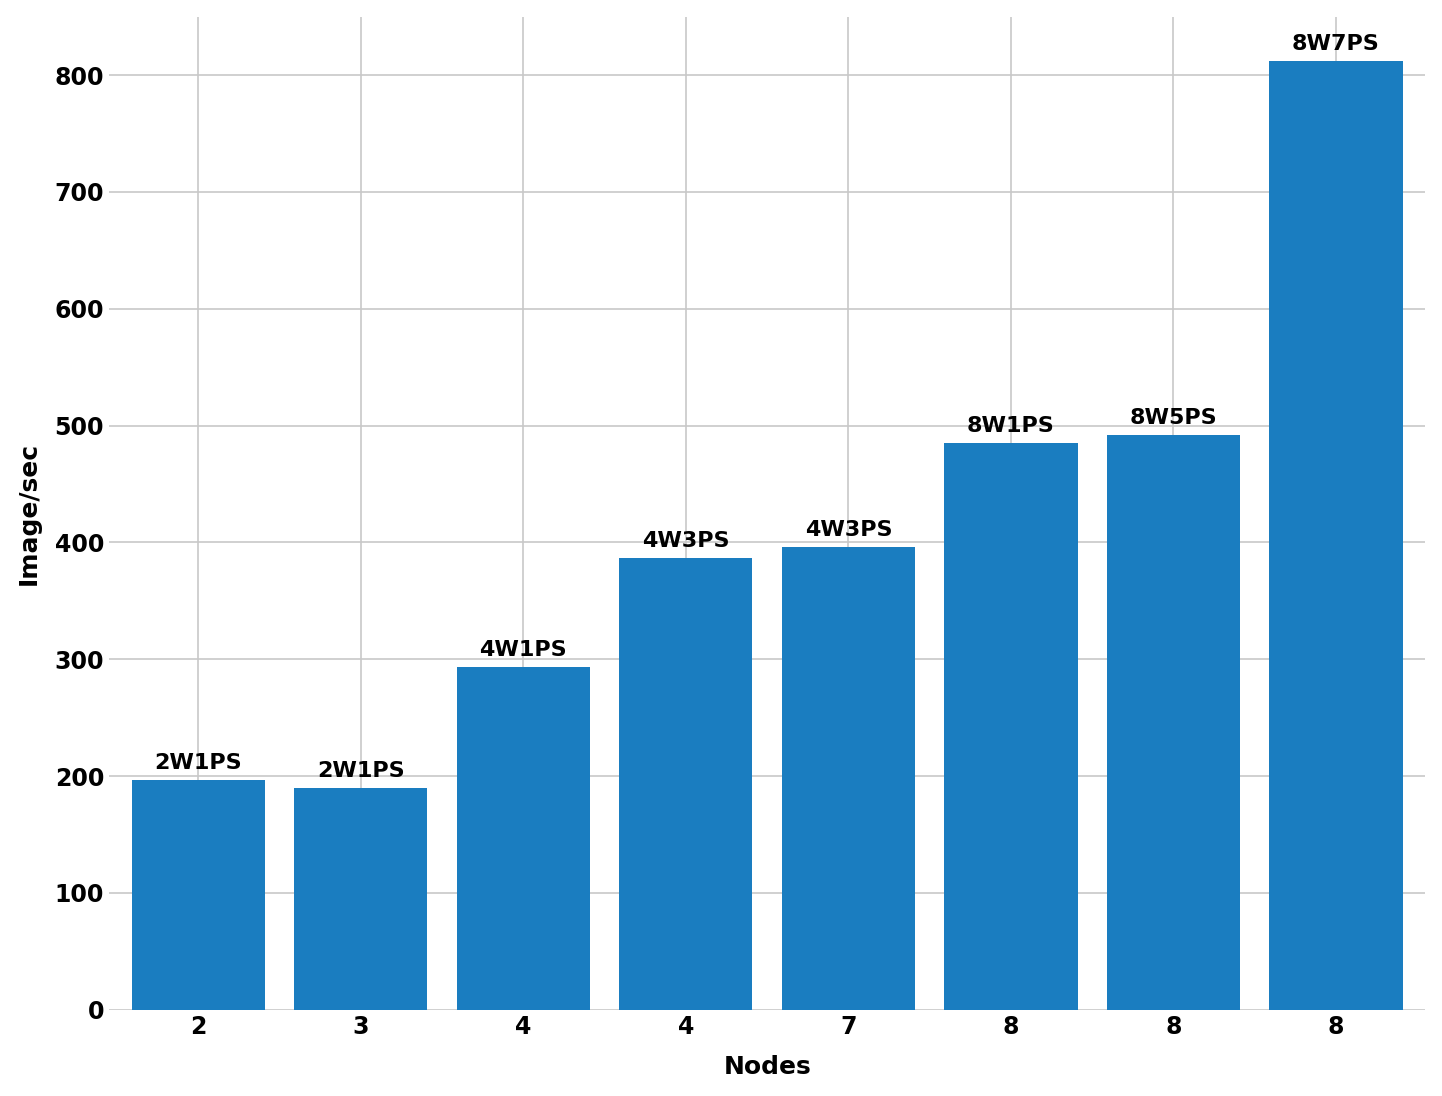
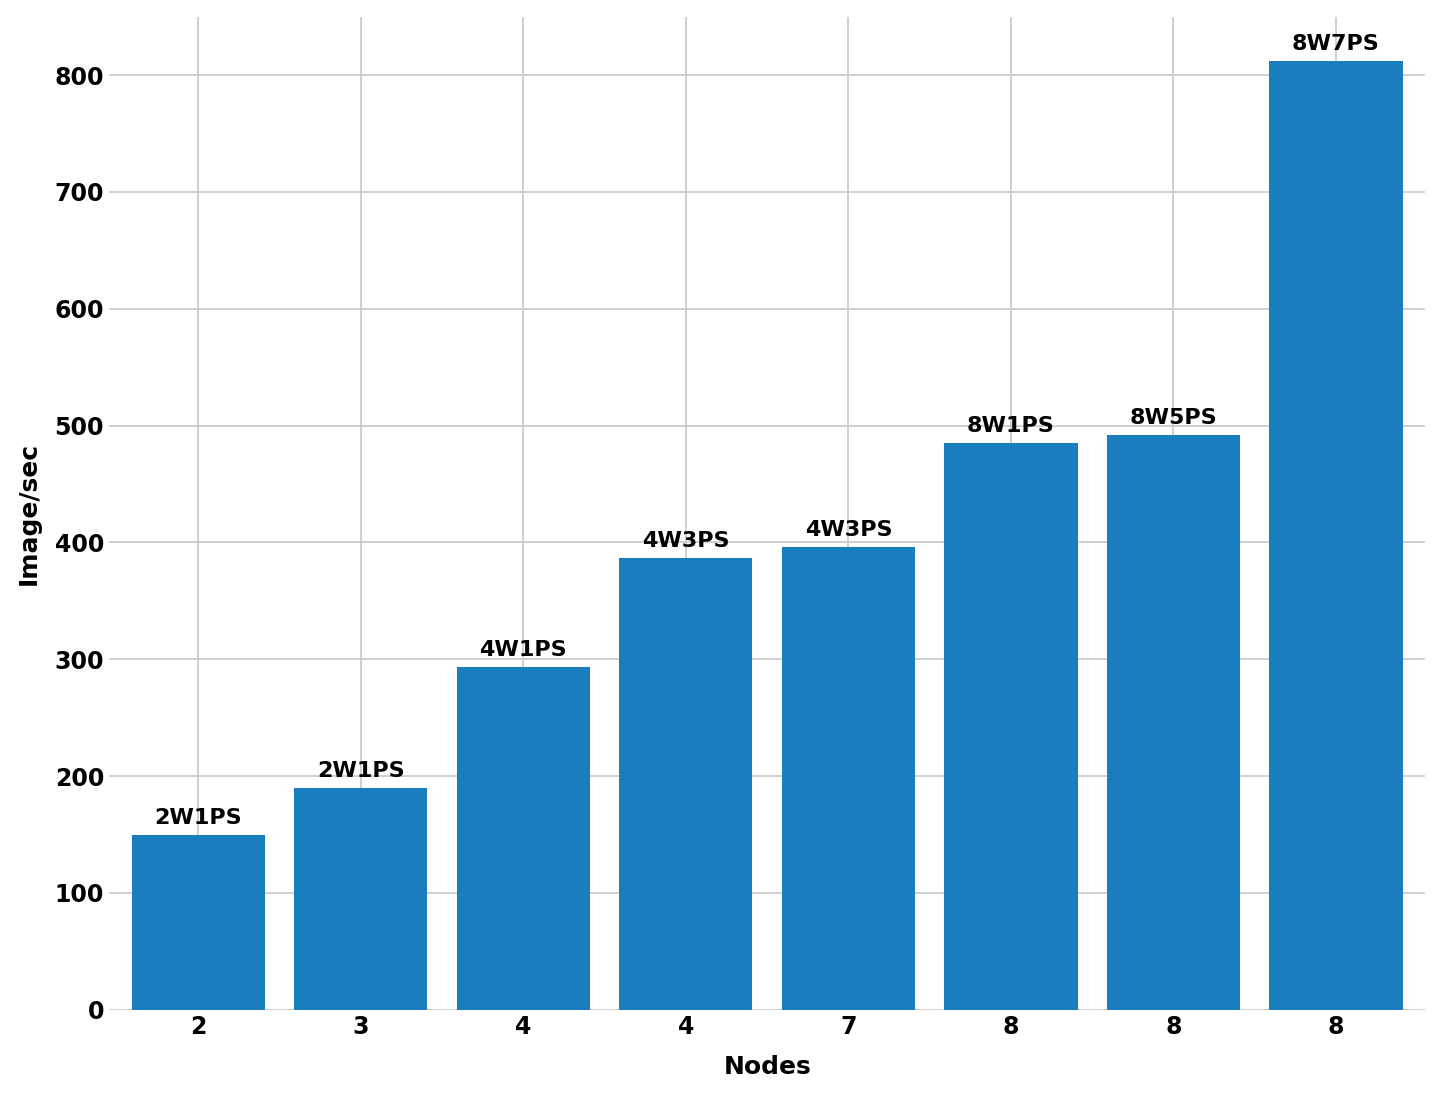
2: 197 -> 150
